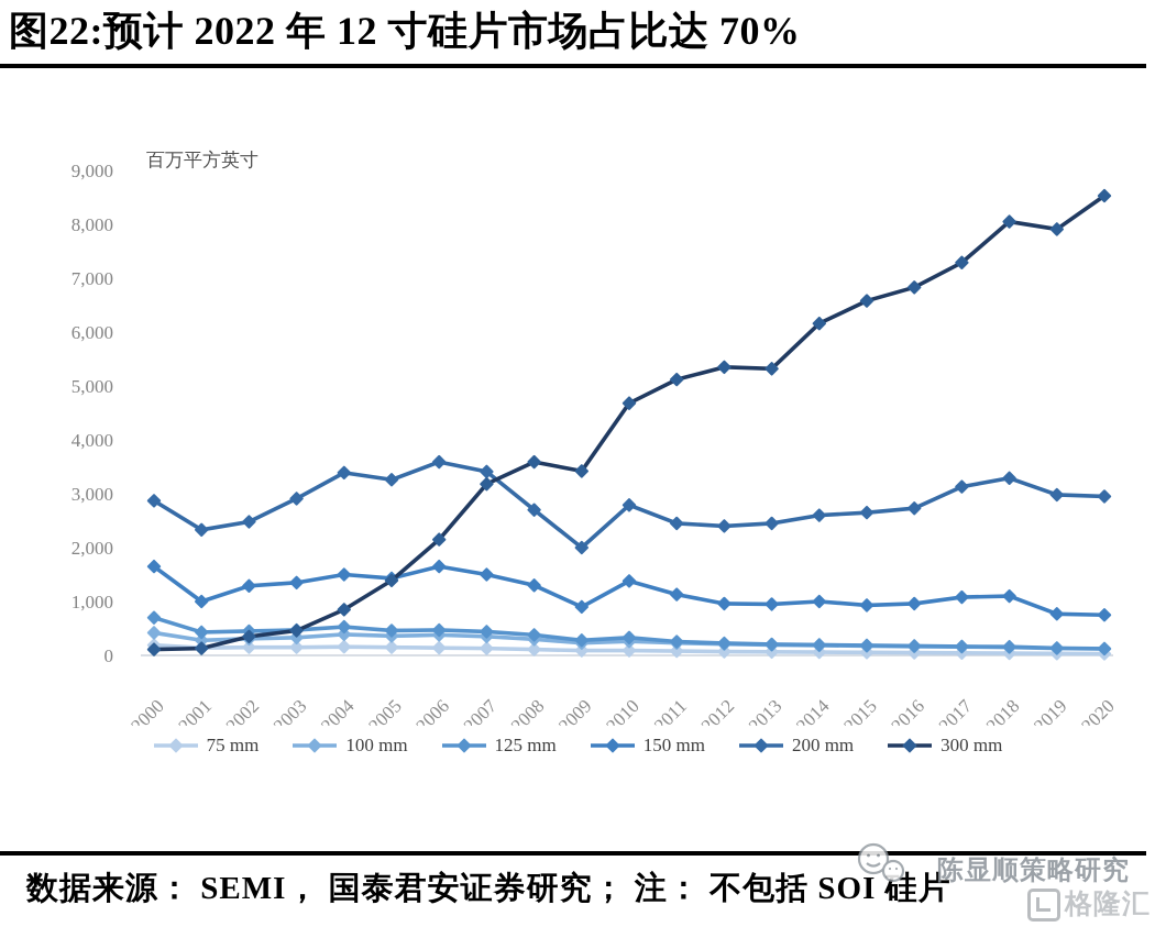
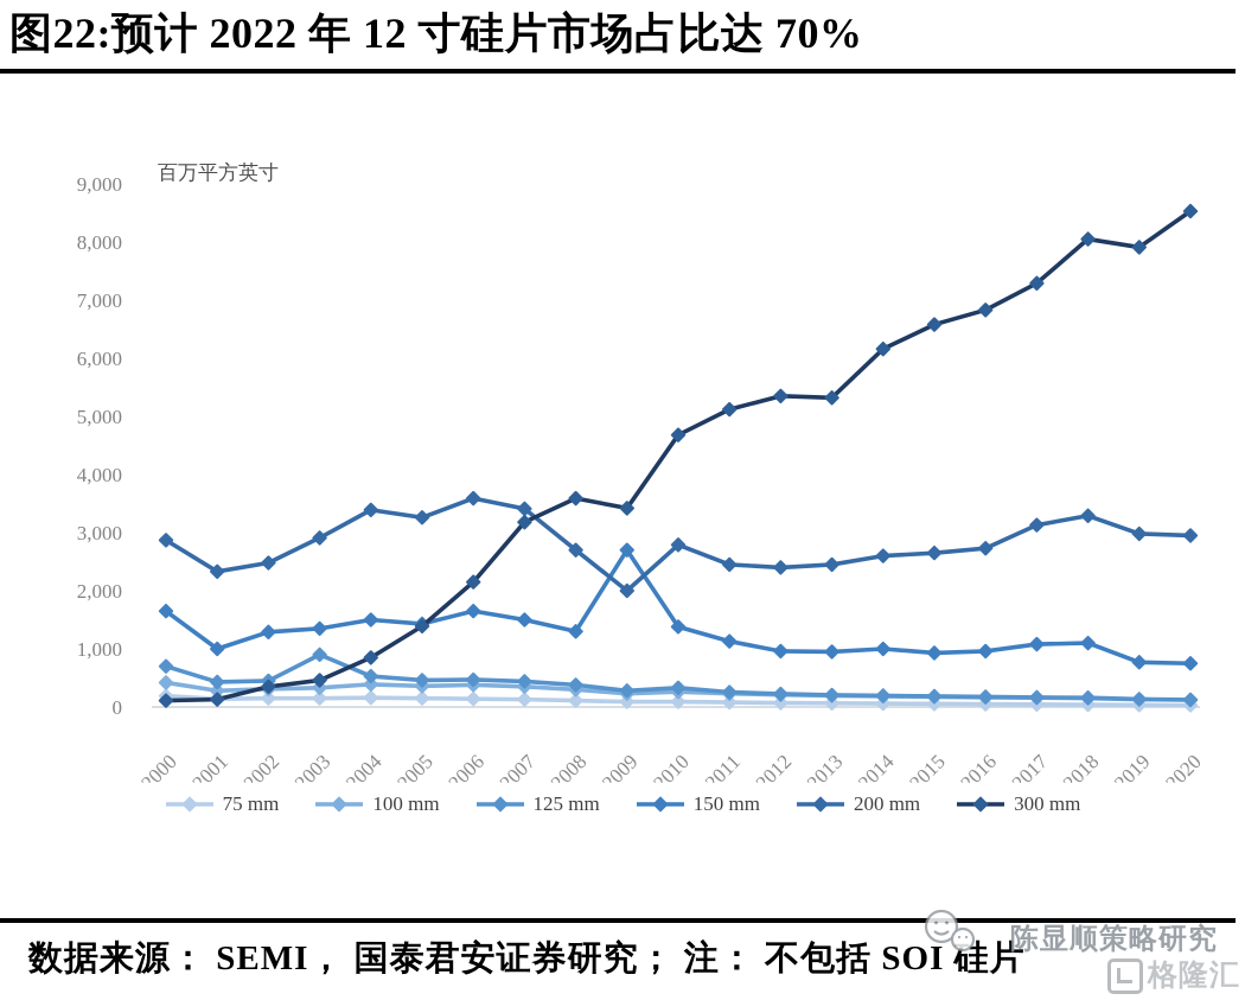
125 mm/2003: 500 -> 900
150 mm/2009: 900 -> 2700
